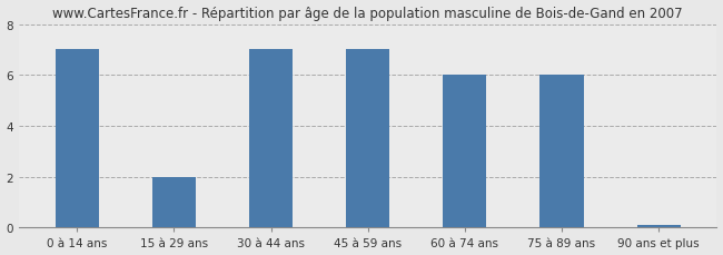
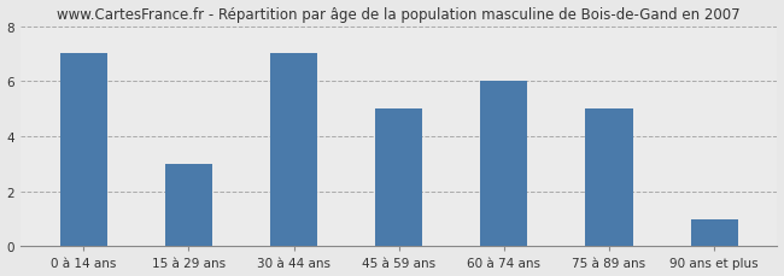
15 à 29 ans: 2.0 -> 3.0
45 à 59 ans: 7.0 -> 5.0
75 à 89 ans: 6.0 -> 5.0
90 ans et plus: 0.1 -> 1.0
